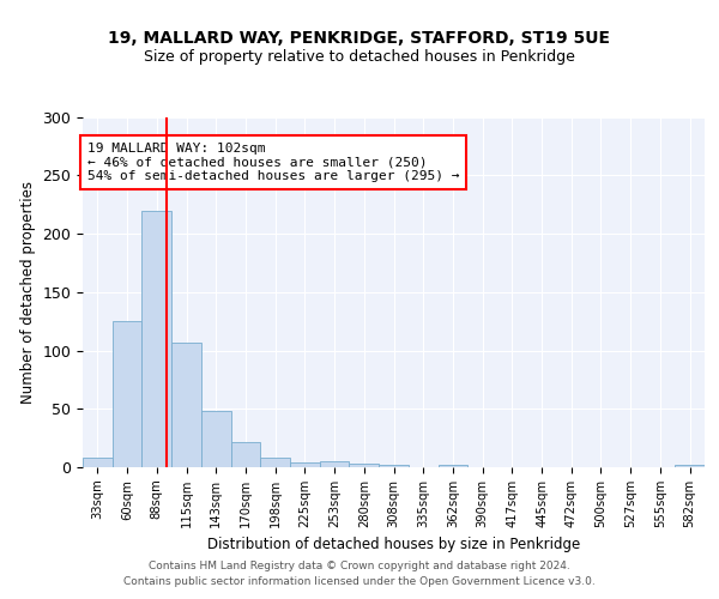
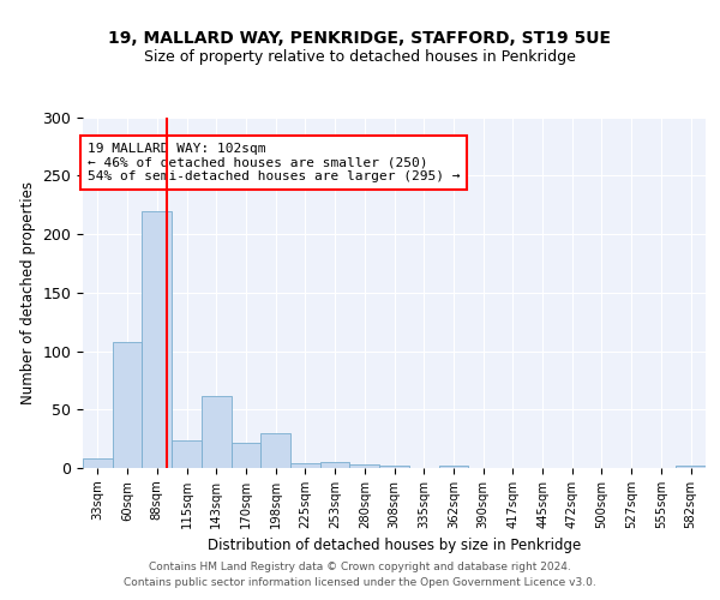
60sqm: 125 -> 108
115sqm: 107 -> 24
143sqm: 48 -> 62
198sqm: 8 -> 30
